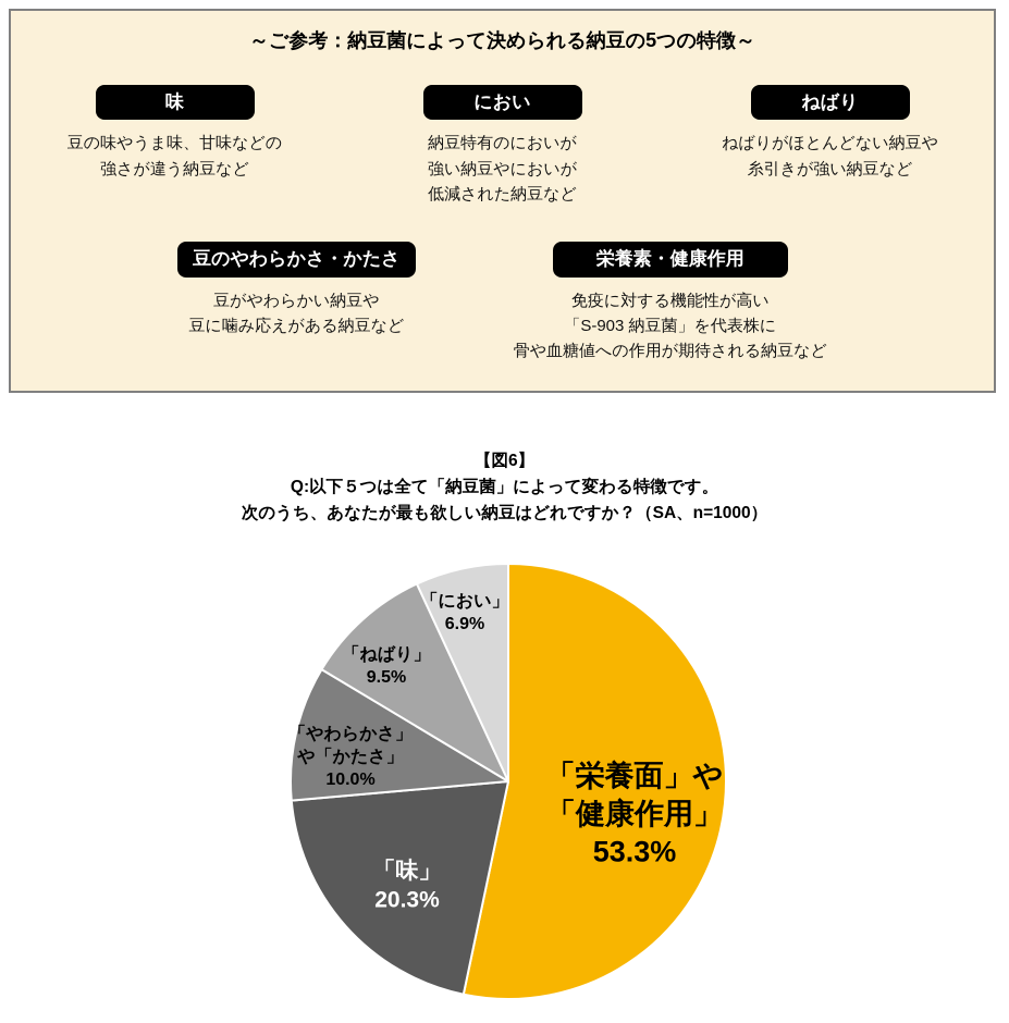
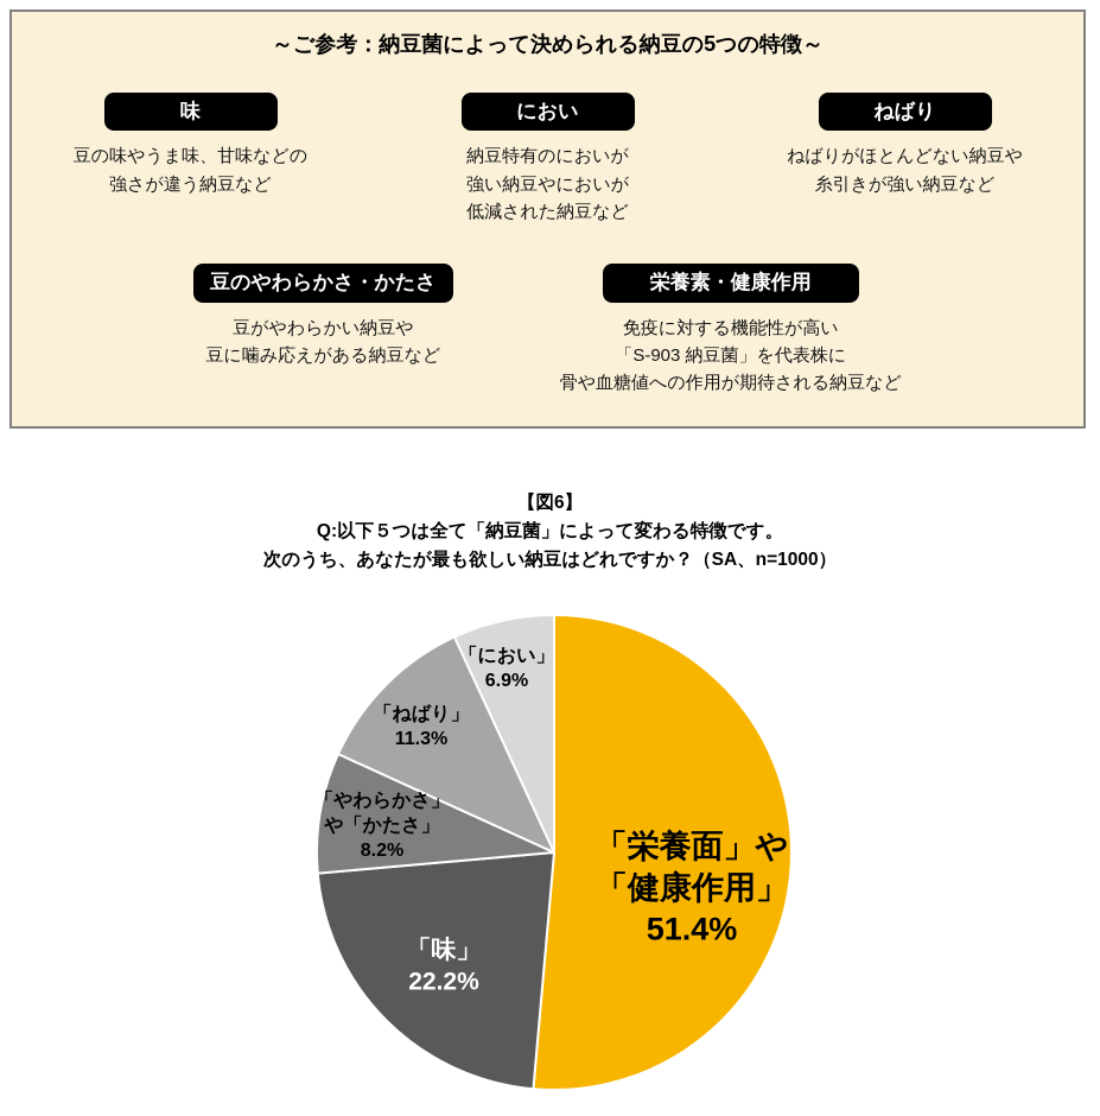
「栄養面」や「健康作用」: 53.3% -> 51.4%
「味」: 20.3% -> 22.2%
「やわらかさ」や「かたさ」: 10.0% -> 8.2%
「ねばり」: 9.5% -> 11.3%
